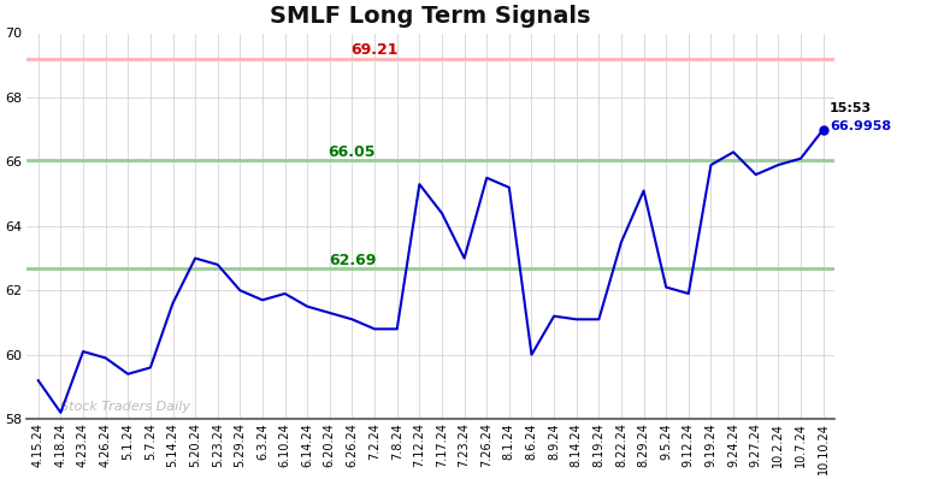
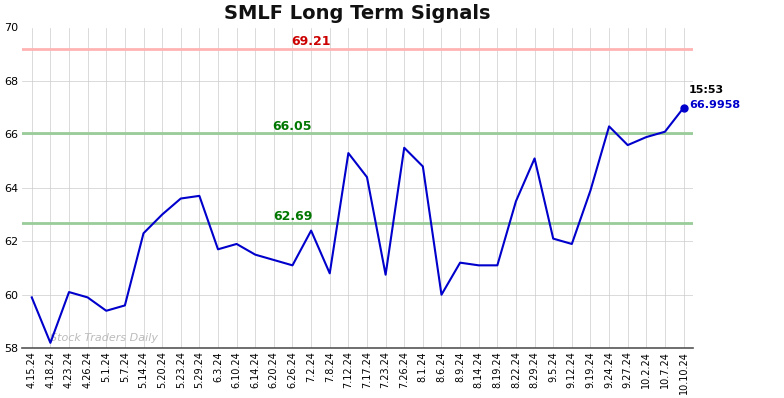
4.15.24: 59.20 -> 59.90
5.14.24: 61.60 -> 62.30
5.23.24: 62.80 -> 63.60
5.29.24: 62.00 -> 63.70
7.2.24: 60.80 -> 62.40
7.23.24: 63.00 -> 60.75
8.1.24: 65.20 -> 64.80
9.19.24: 65.90 -> 63.90
